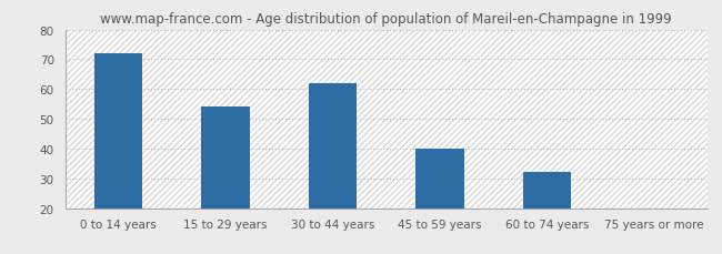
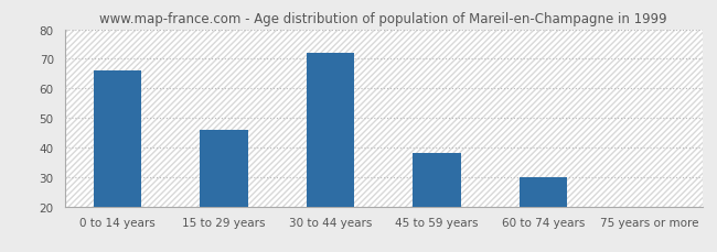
0 to 14 years: 72 -> 66
15 to 29 years: 54 -> 46
30 to 44 years: 62 -> 72
45 to 59 years: 40 -> 38
60 to 74 years: 32 -> 30
